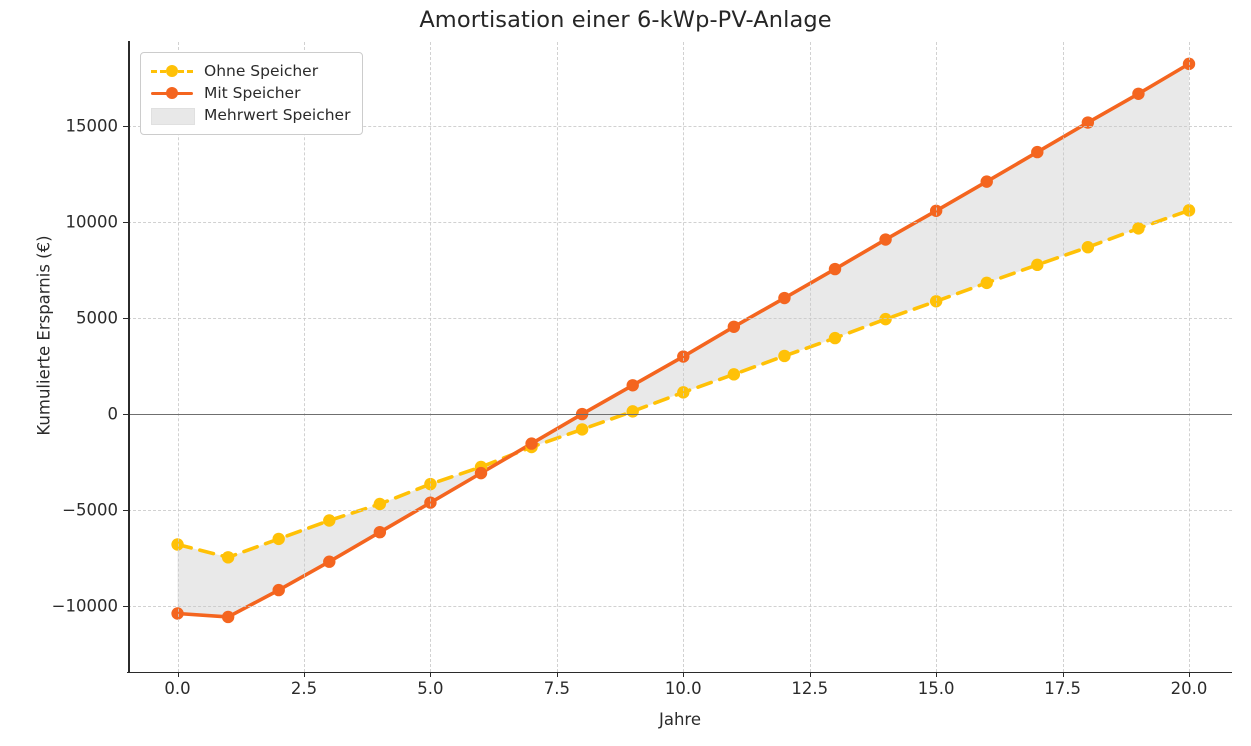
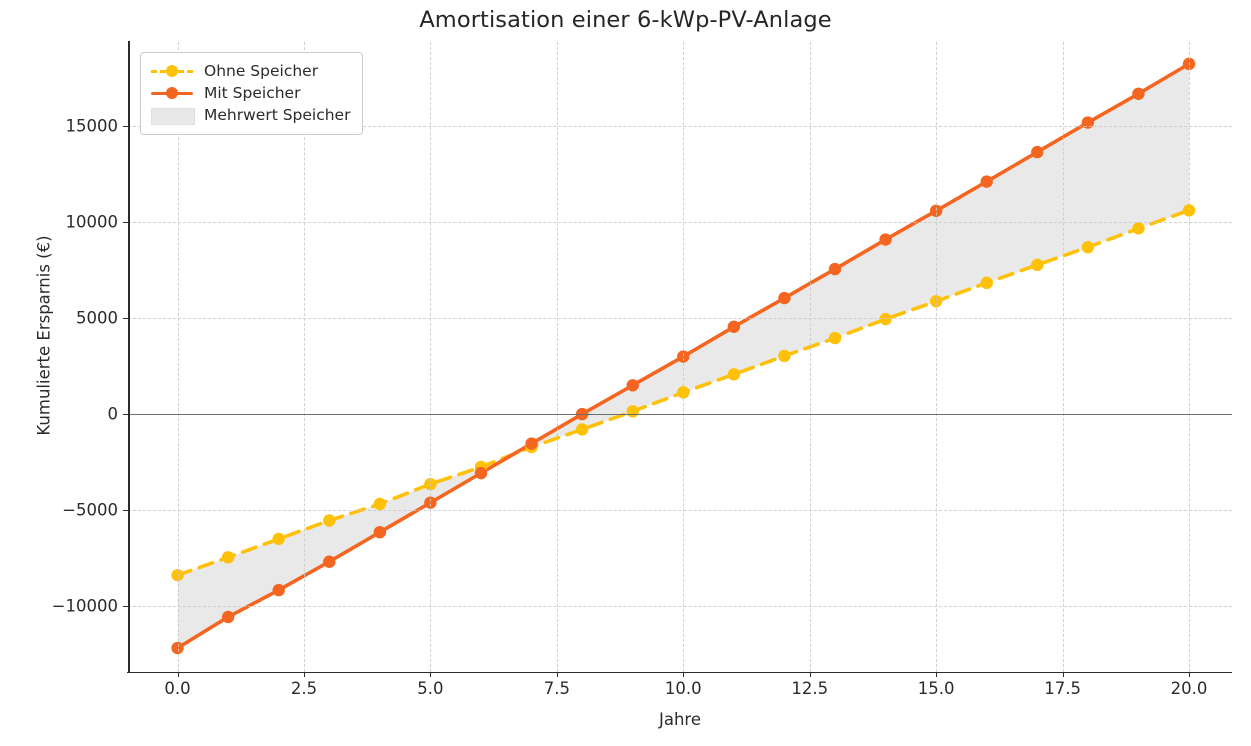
Ohne Speicher/0: -6800 -> -8400
Mit Speicher/0: -10400 -> -12200
